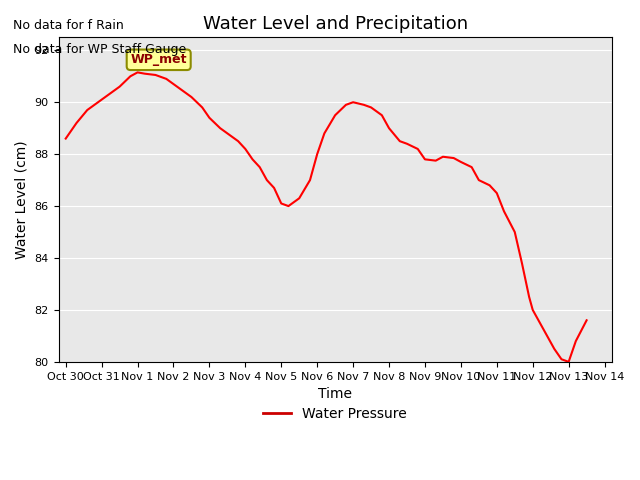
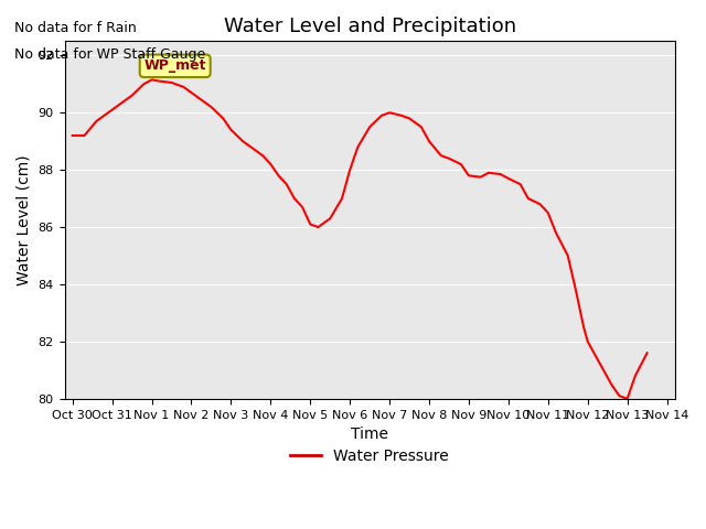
Oct 30: 88.60 -> 89.20
